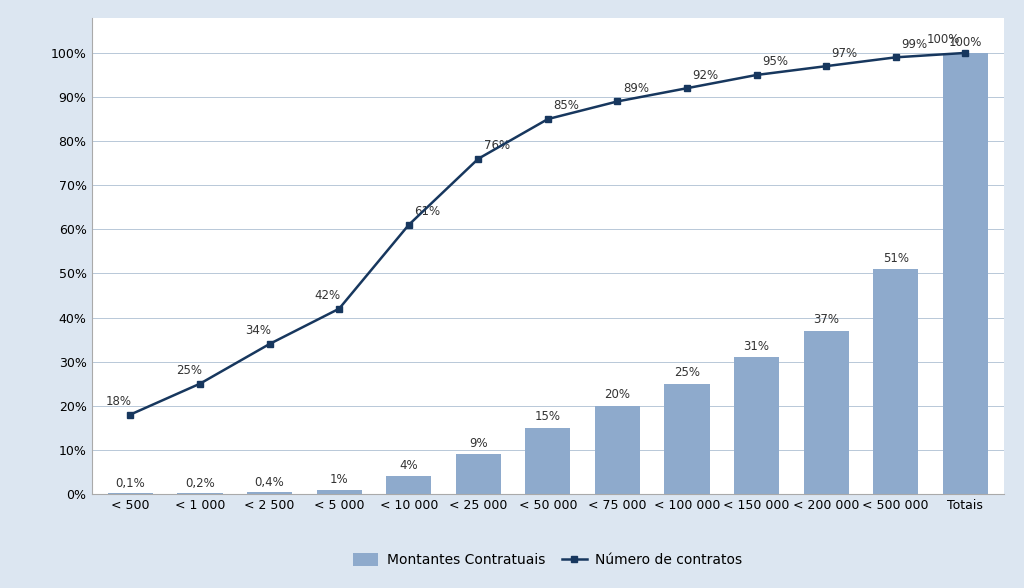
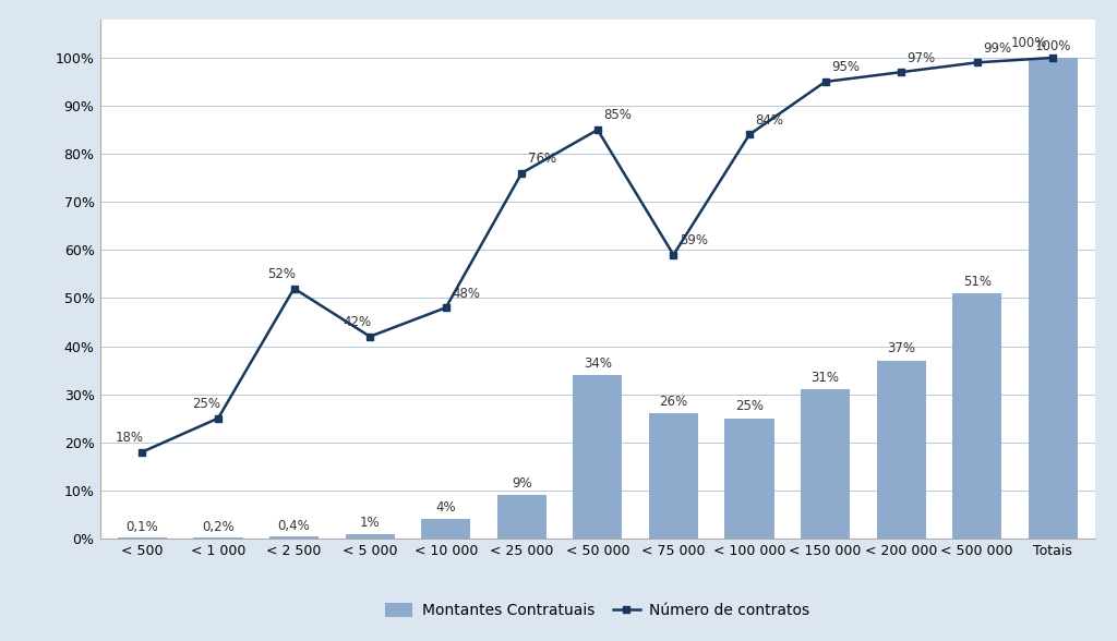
Número de contratos/< 2 500: 34% -> 52%
Número de contratos/< 10 000: 61% -> 48%
Montantes Contratuais/< 50 000: 15% -> 34%
Montantes Contratuais/< 75 000: 20% -> 26%
Número de contratos/< 75 000: 89% -> 59%
Número de contratos/< 100 000: 92% -> 84%
